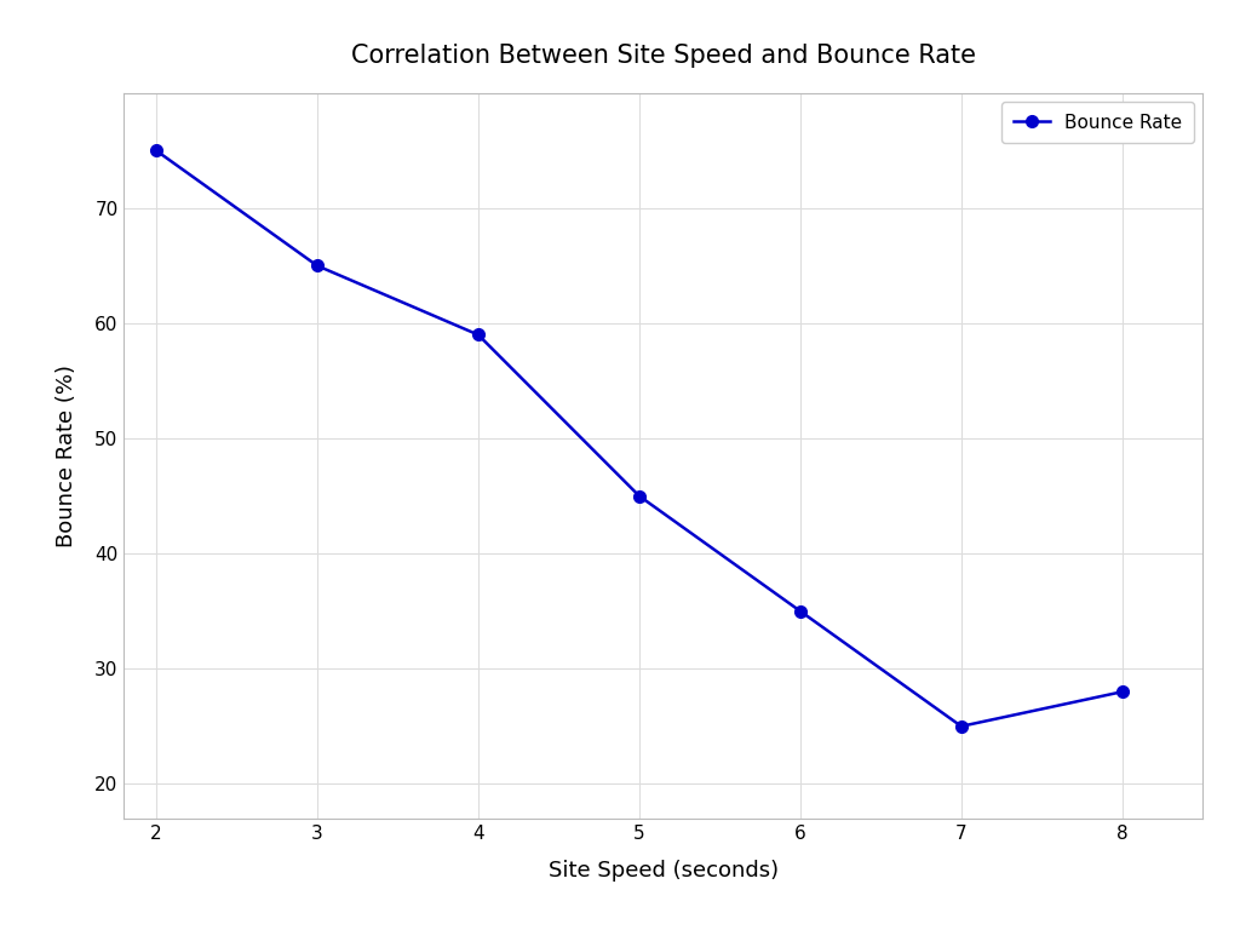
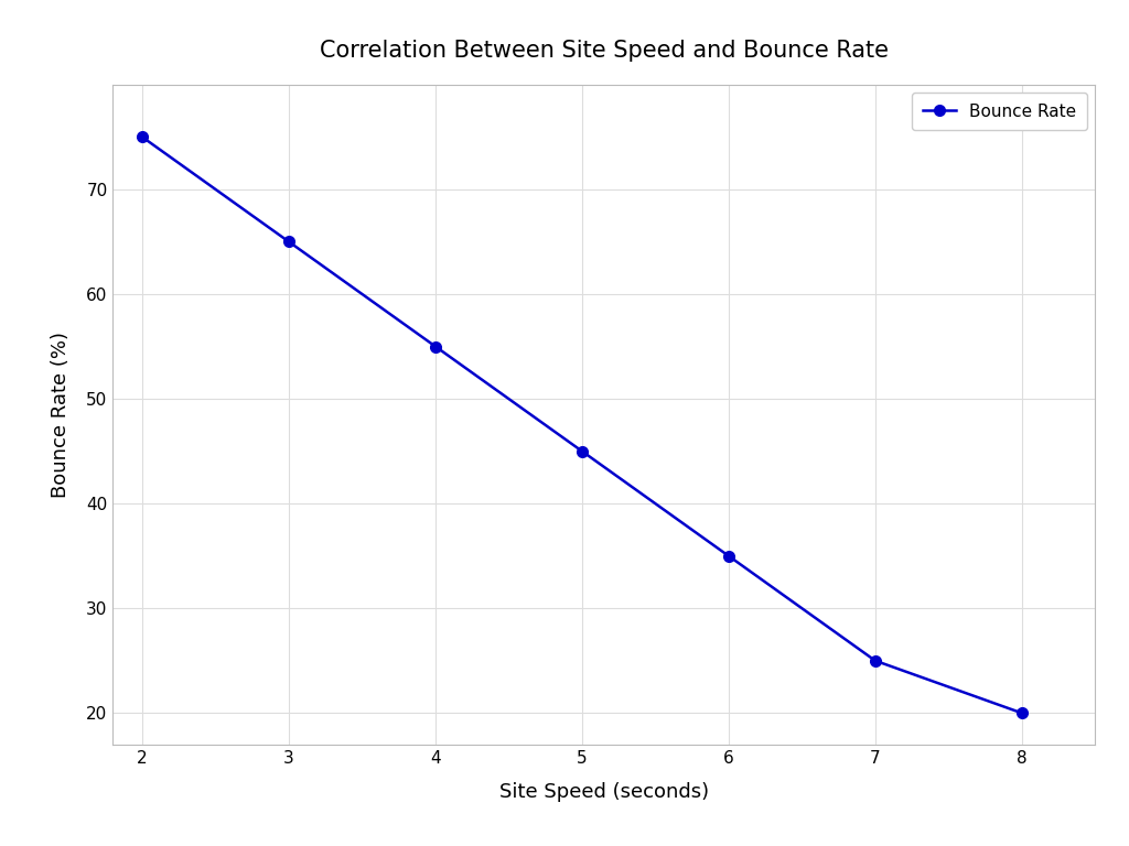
4: 59 -> 55
8: 28 -> 20
